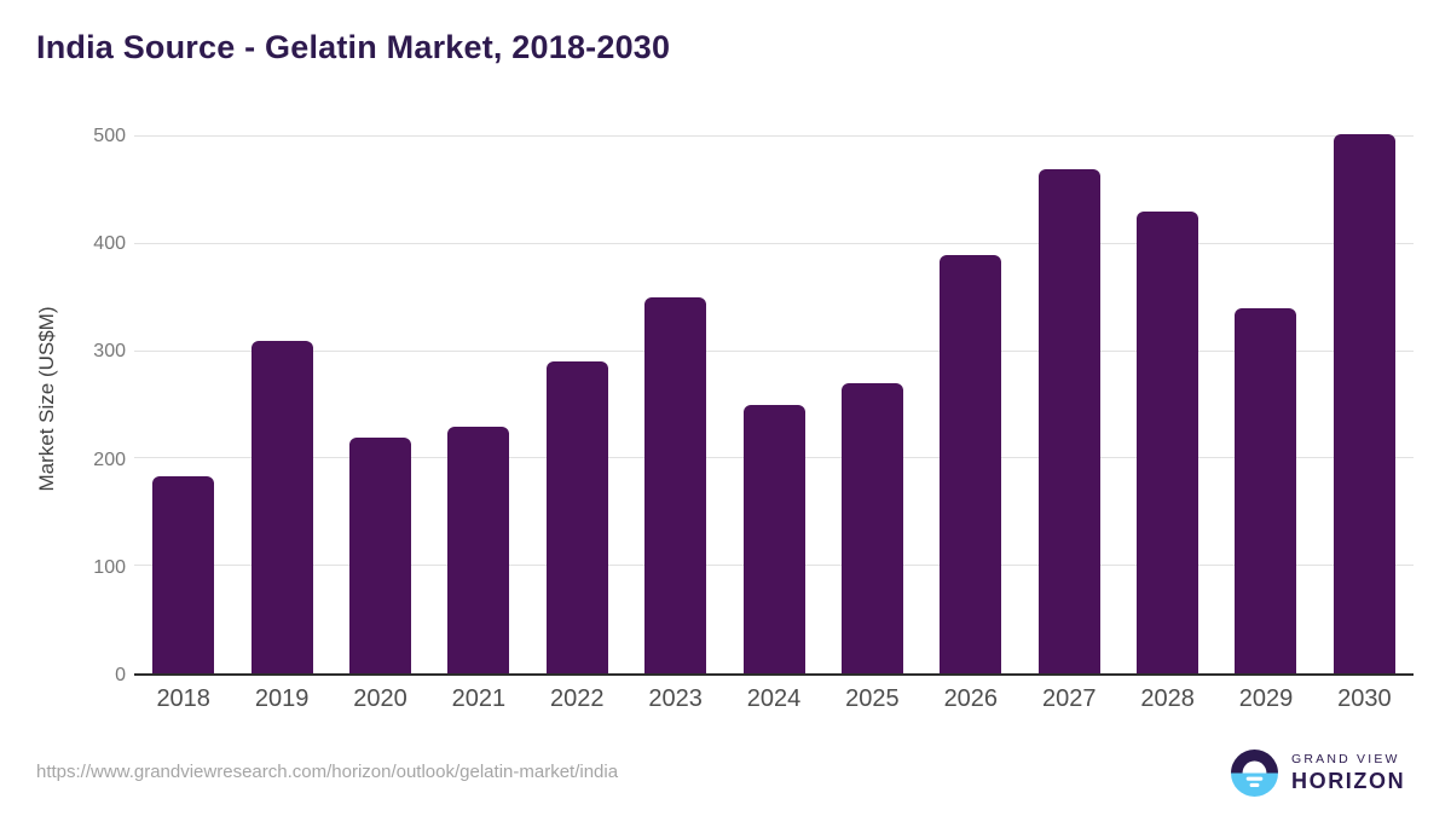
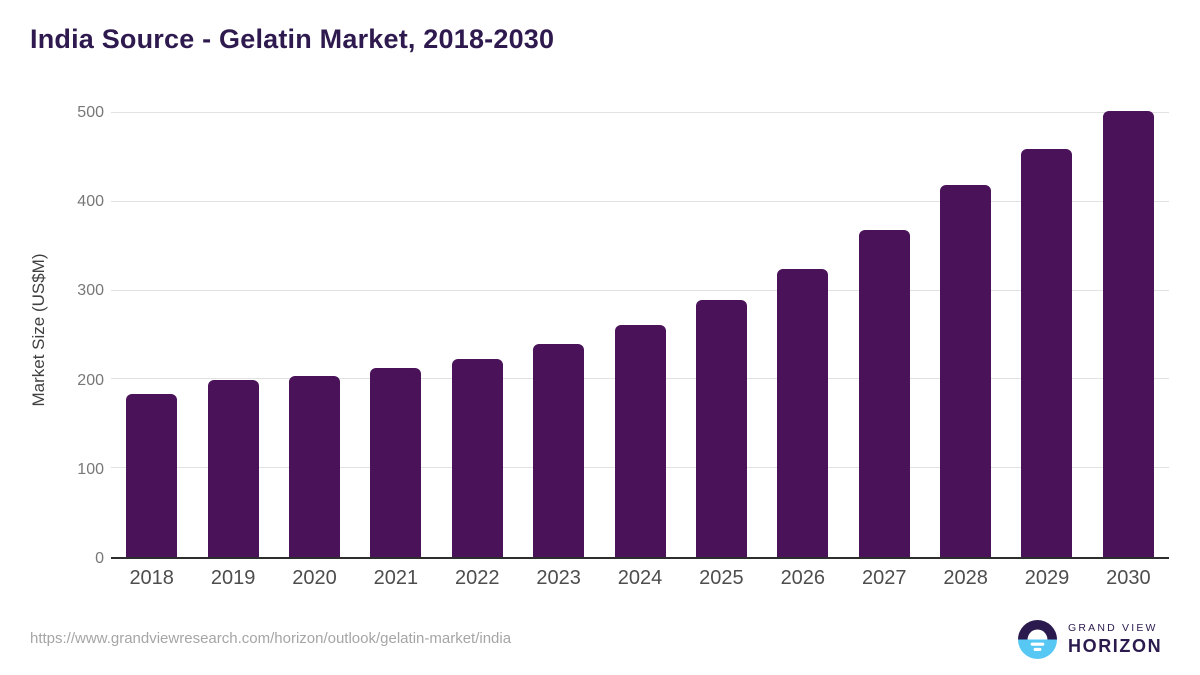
2019: 310 -> 200
2020: 220 -> 200
2021: 230 -> 210
2022: 290 -> 220
2023: 350 -> 240
2024: 250 -> 260
2025: 270 -> 290
2026: 390 -> 320
2027: 470 -> 370
2028: 430 -> 420
2029: 340 -> 460
